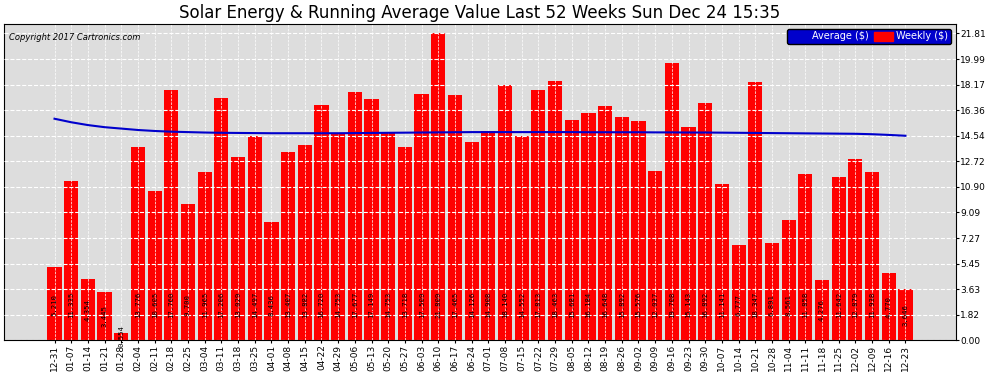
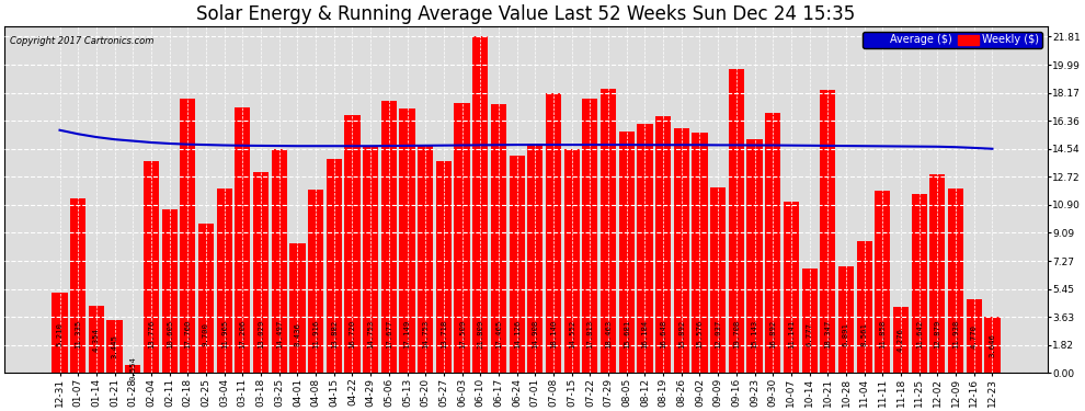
Weekly ($)/04-08: 13.407 -> 11.916
